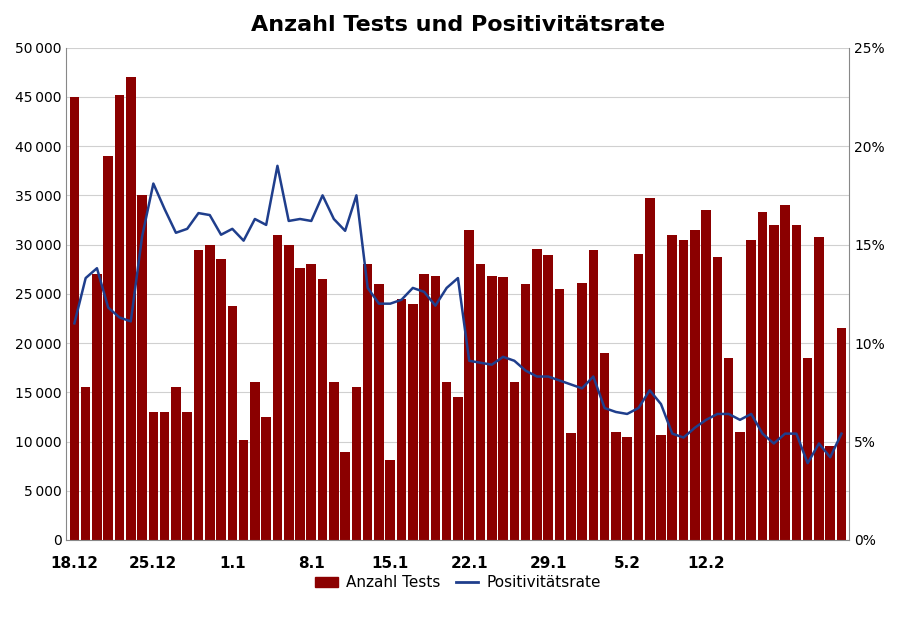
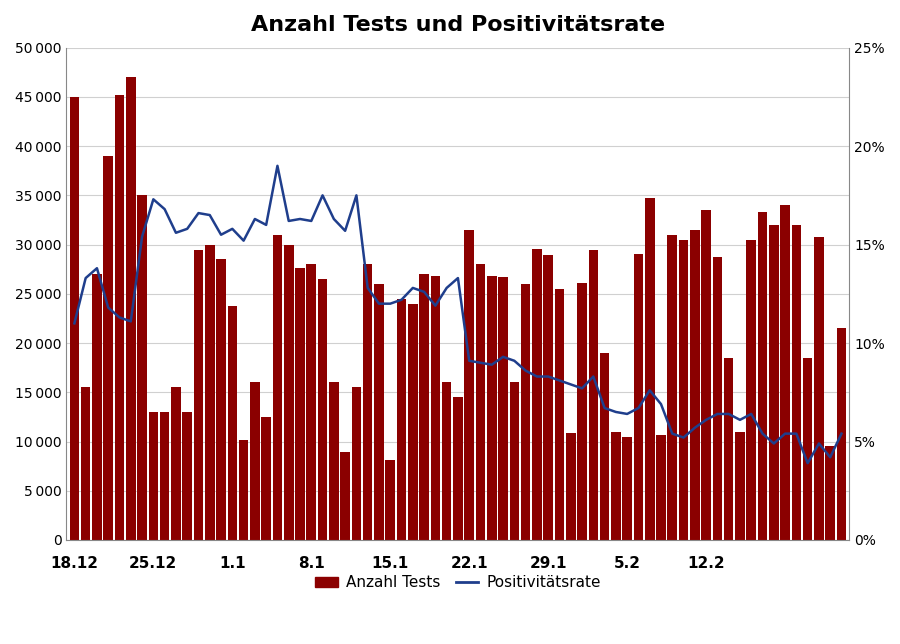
Positivitätsrate/25.12: 18.1% -> 17.3%
